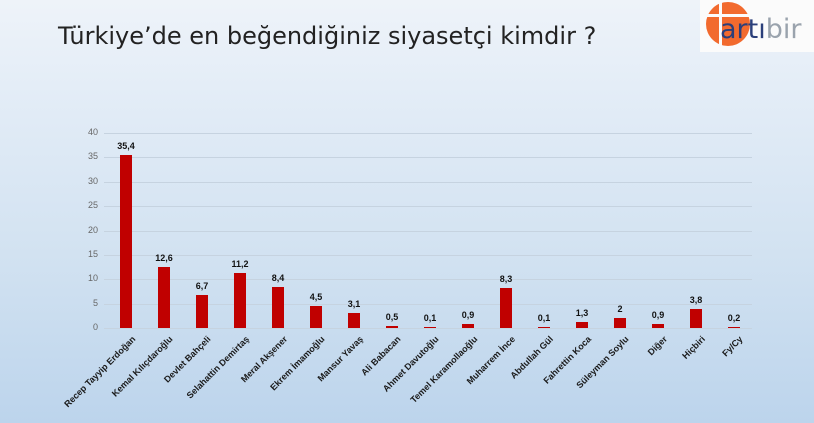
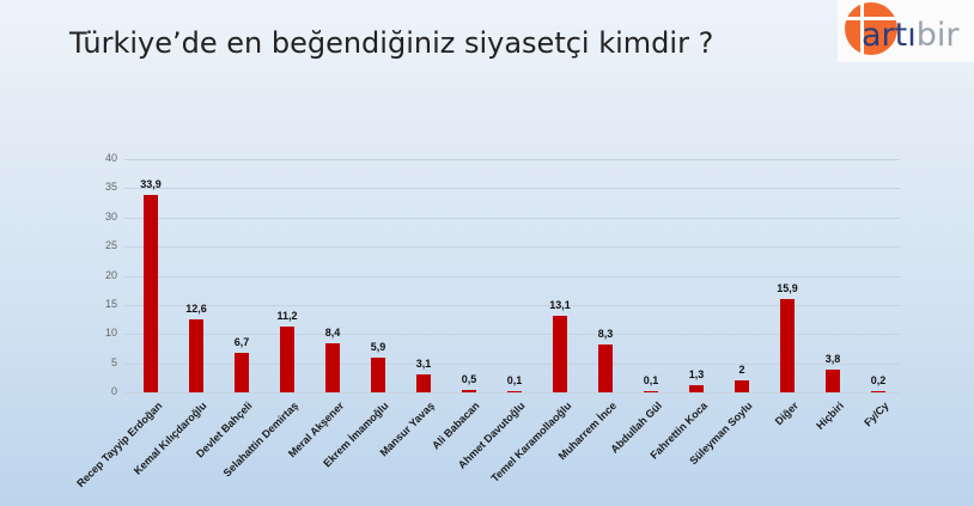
Recep Tayyip Erdoğan: 35,4 -> 33,9
Ekrem İmamoğlu: 4,5 -> 5,9
Temel Karamollaoğlu: 0,9 -> 13,1
Diğer: 0,9 -> 15,9
